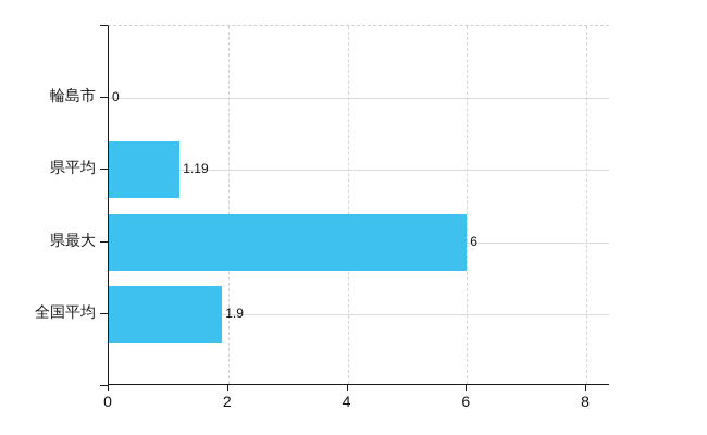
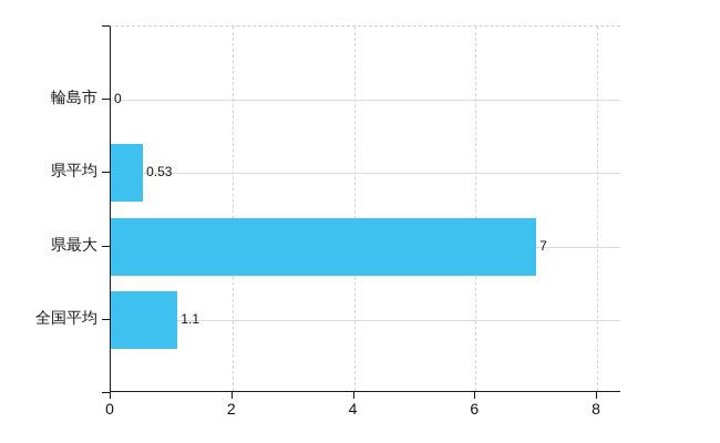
県平均: 1.19 -> 0.53
県最大: 6 -> 7
全国平均: 1.9 -> 1.1
